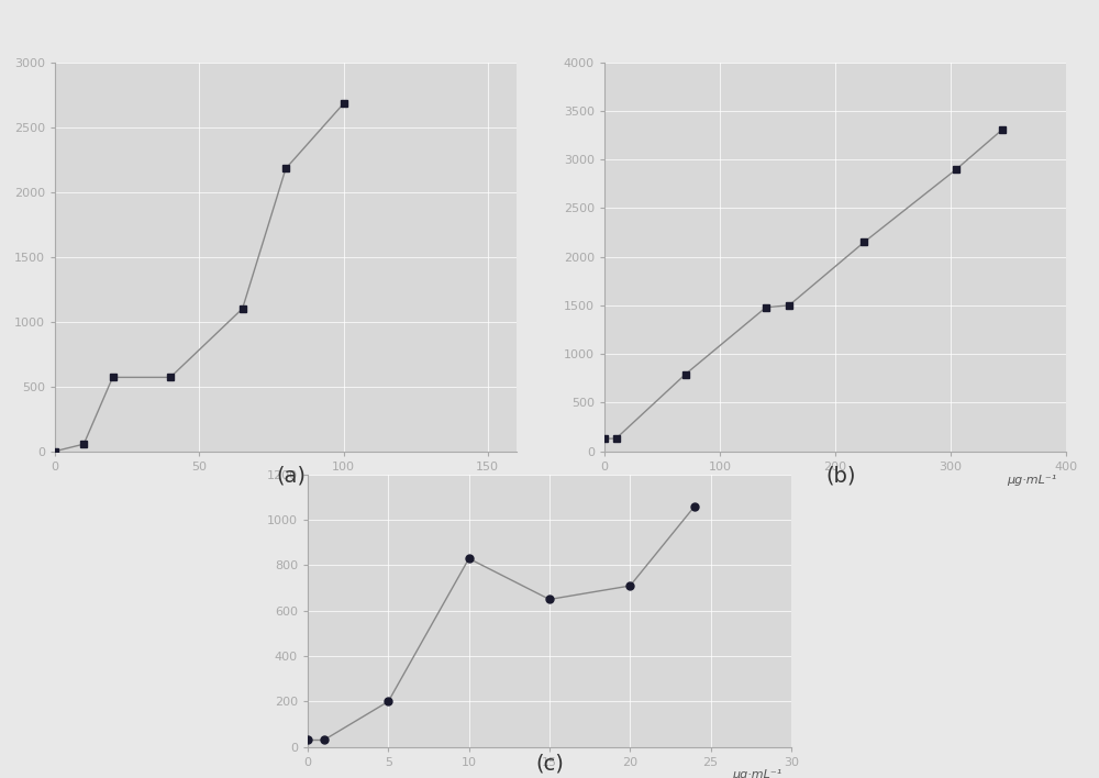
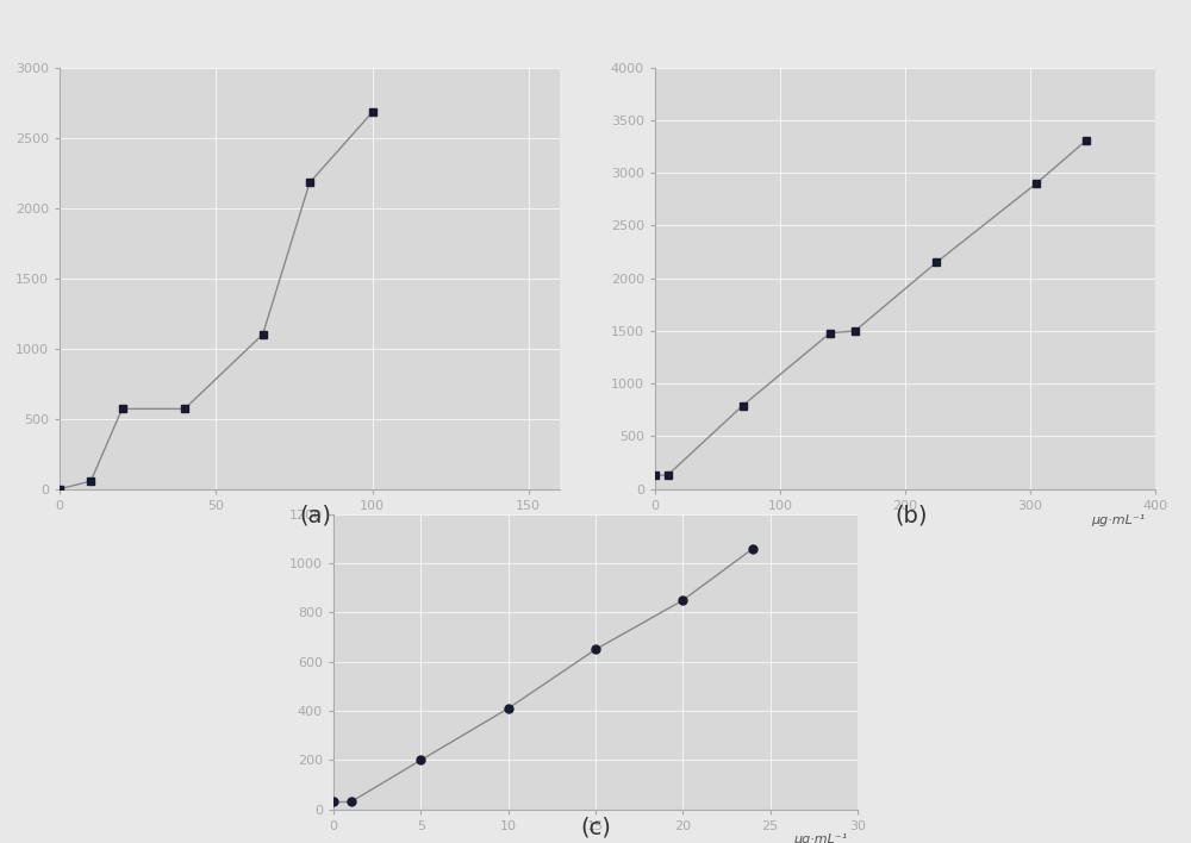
10: 830 -> 410
20: 710 -> 850
